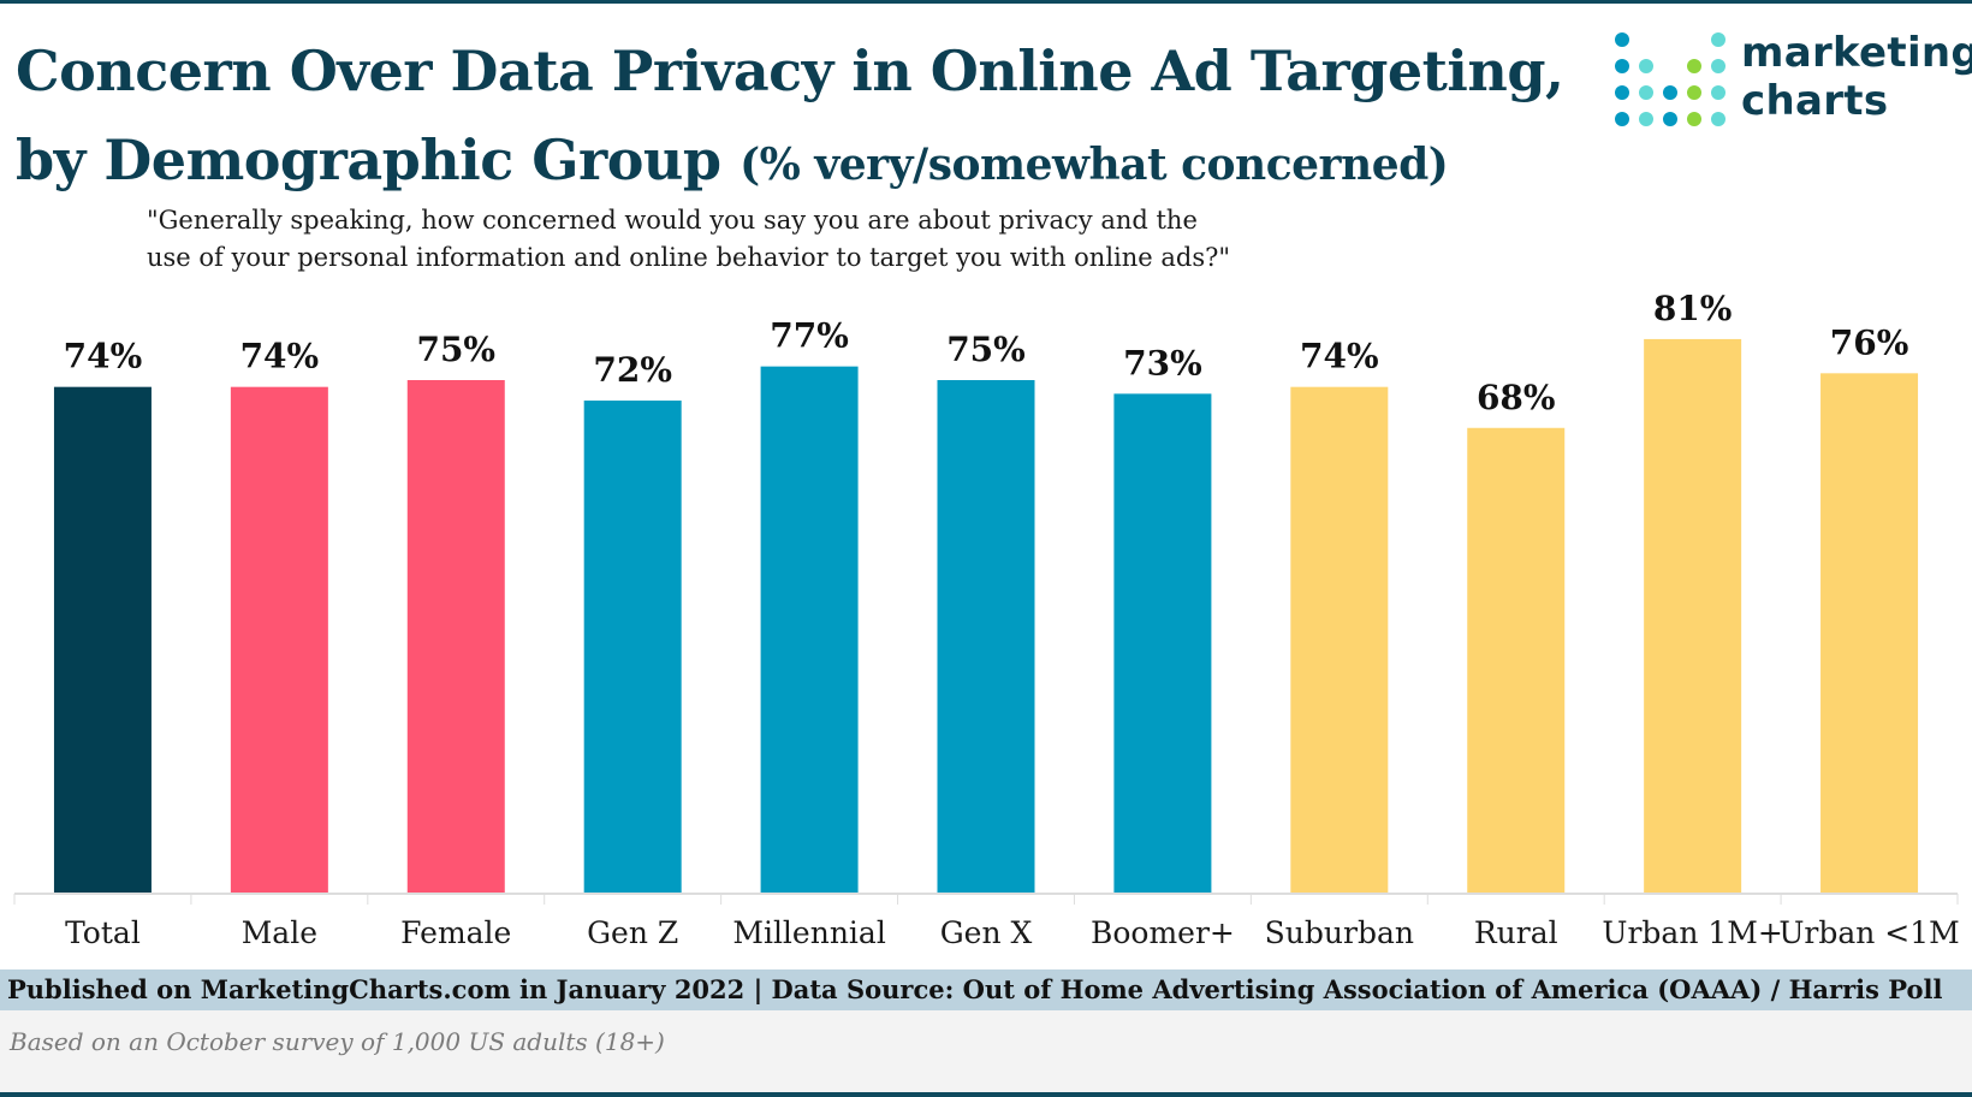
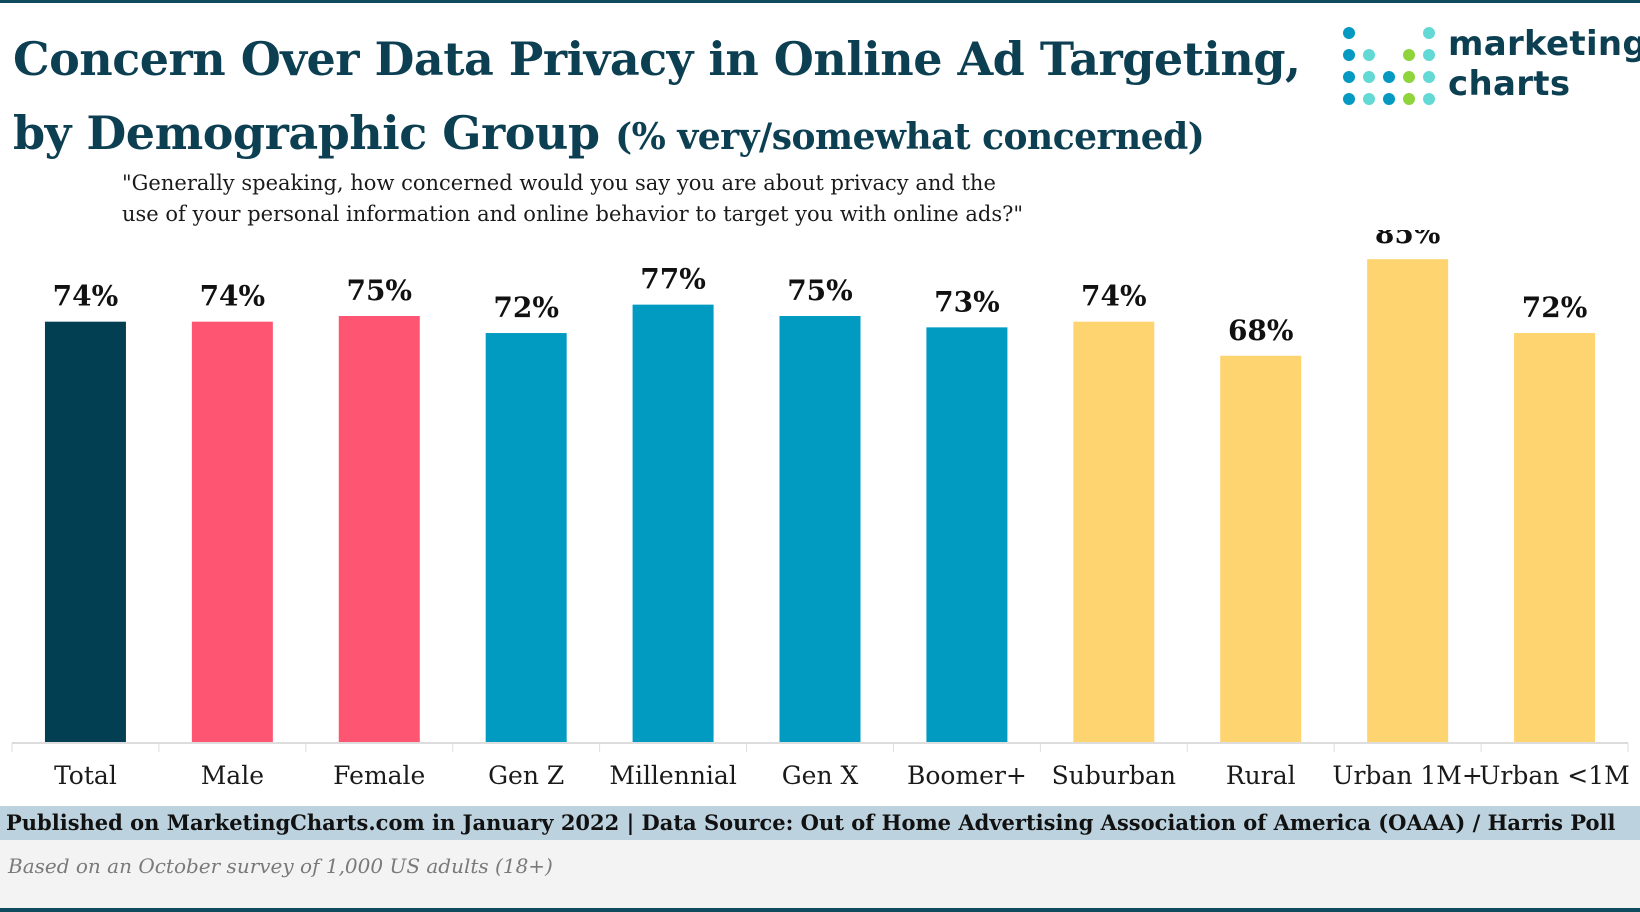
Urban 1M+: 81% -> 85%
Urban <1M: 76% -> 72%
